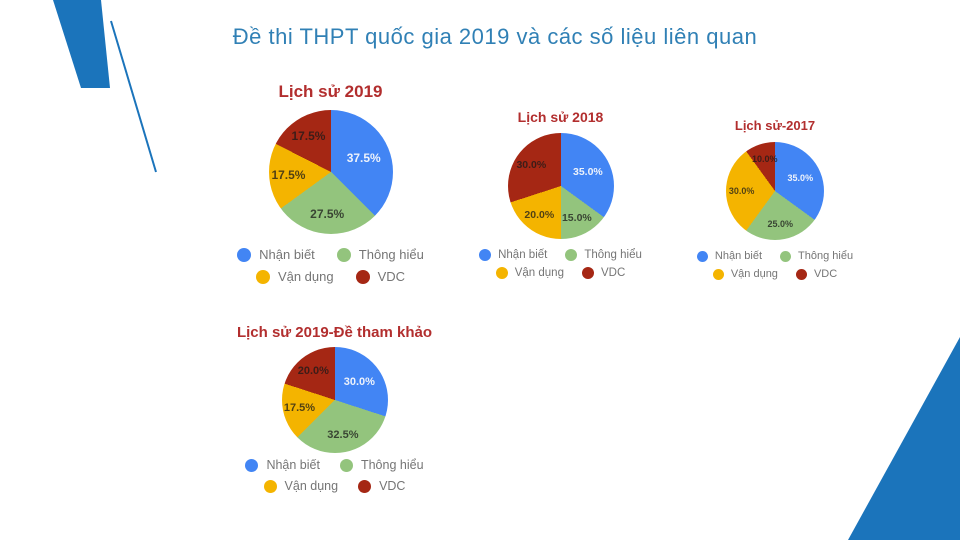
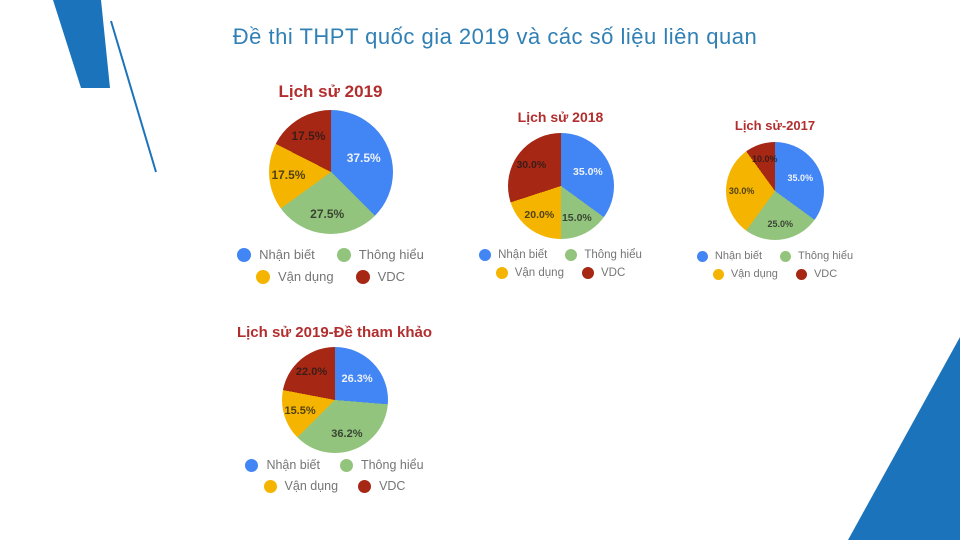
Lịch sử 2019-Đề tham khảo/Nhận biết: 30.0% -> 26.3%
Lịch sử 2019-Đề tham khảo/Thông hiểu: 32.5% -> 36.2%
Lịch sử 2019-Đề tham khảo/Vận dụng: 17.5% -> 15.5%
Lịch sử 2019-Đề tham khảo/VDC: 20.0% -> 22.0%
